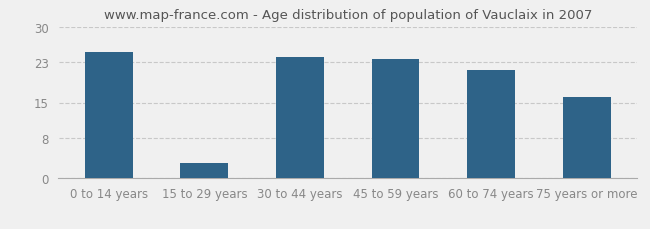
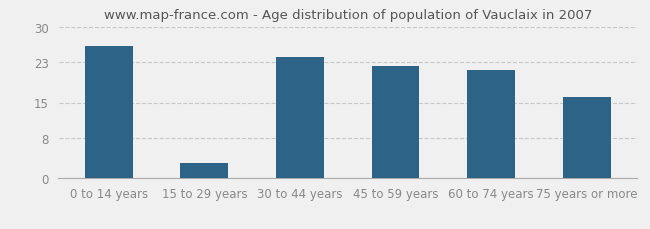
0 to 14 years: 25.0 -> 26.2
45 to 59 years: 23.5 -> 22.2
